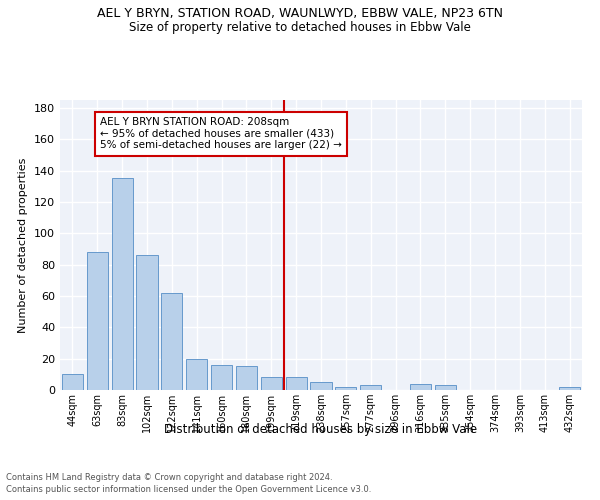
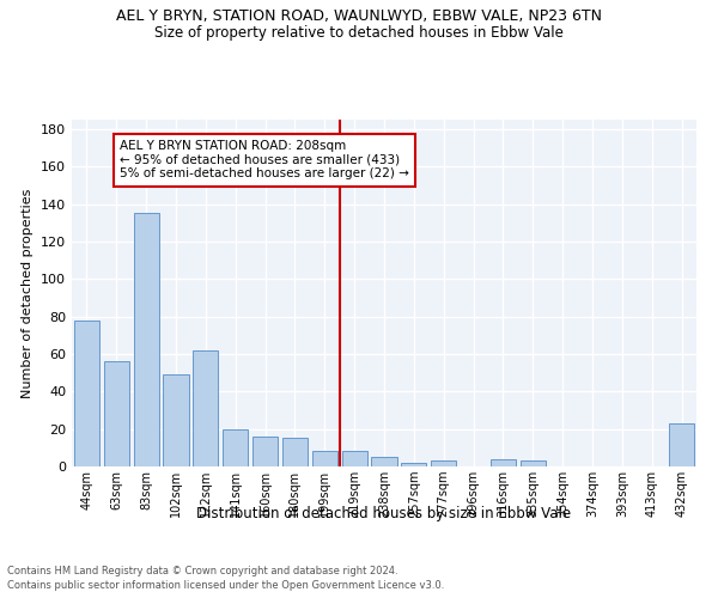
44sqm: 10 -> 78
63sqm: 88 -> 56
102sqm: 86 -> 49
432sqm: 2 -> 23
